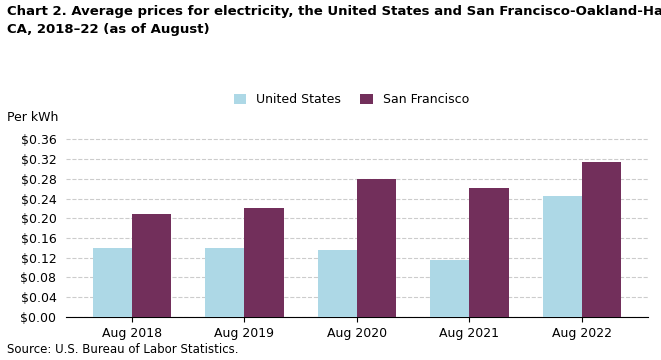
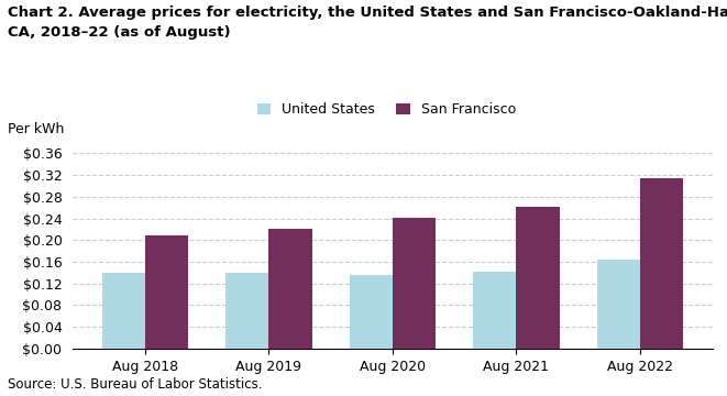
San Francisco/Aug 2020: $0.280 -> $0.241
United States/Aug 2021: $0.115 -> $0.141
United States/Aug 2022: $0.245 -> $0.165
